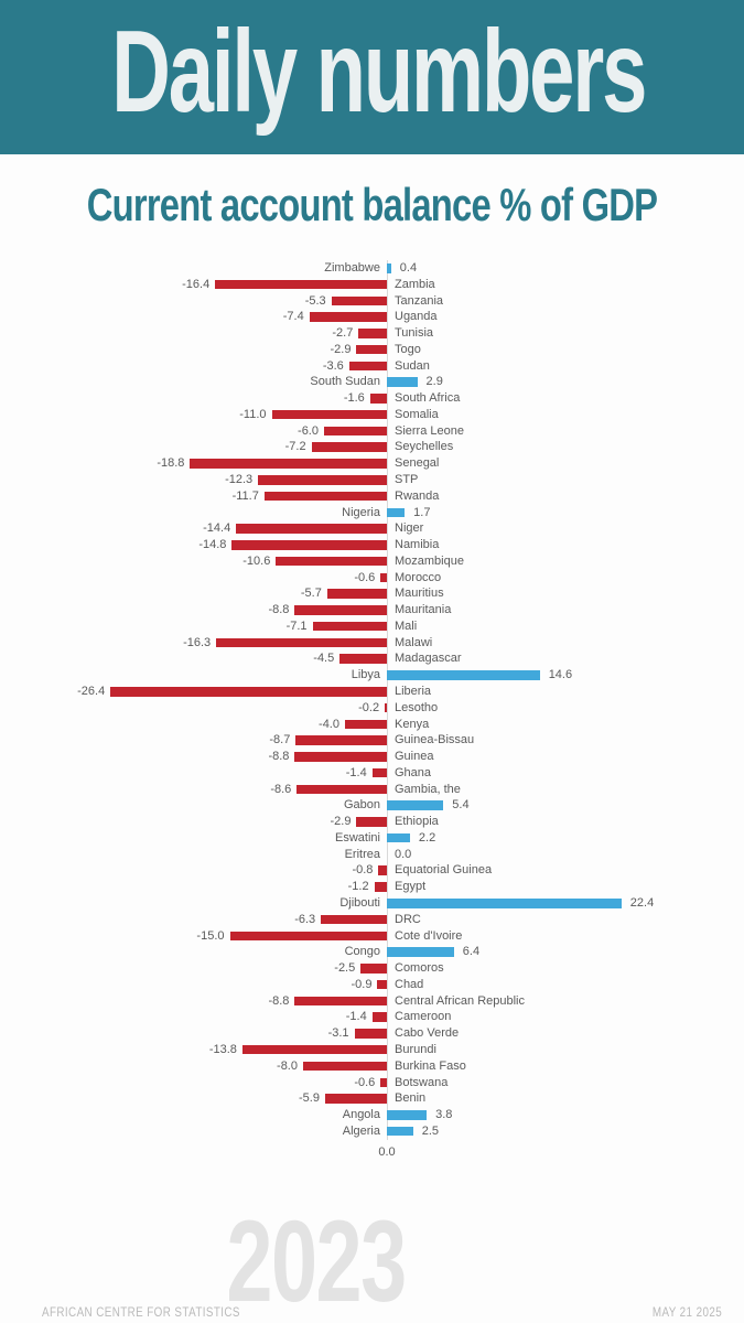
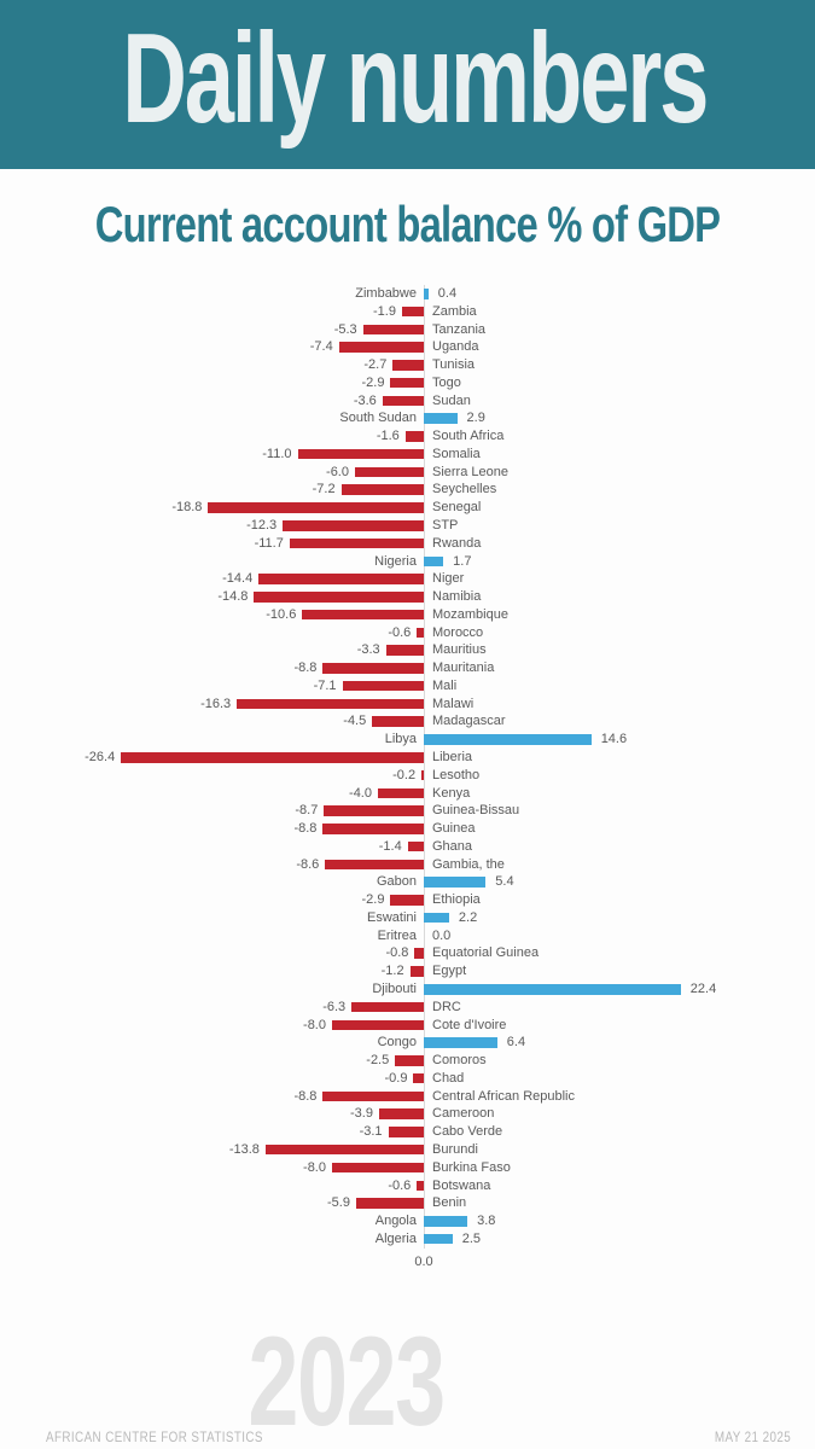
Zambia: -16.4 -> -1.9
Mauritius: -5.7 -> -3.3
Cote d'Ivoire: -15.0 -> -8.0
Cameroon: -1.4 -> -3.9
